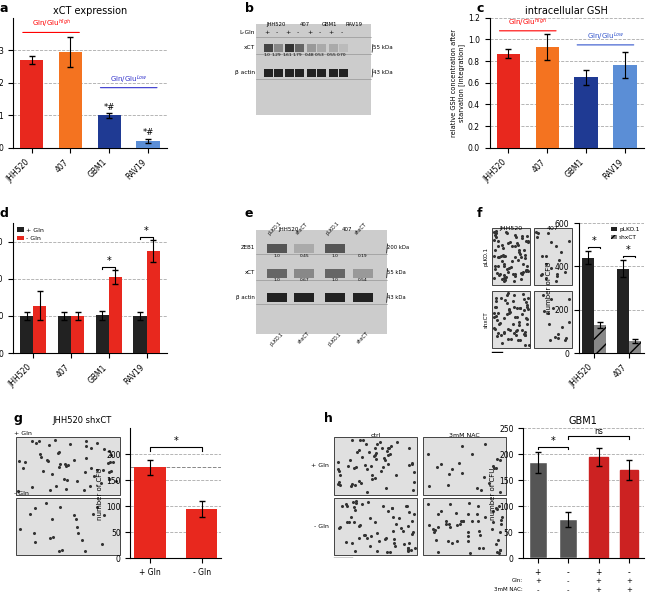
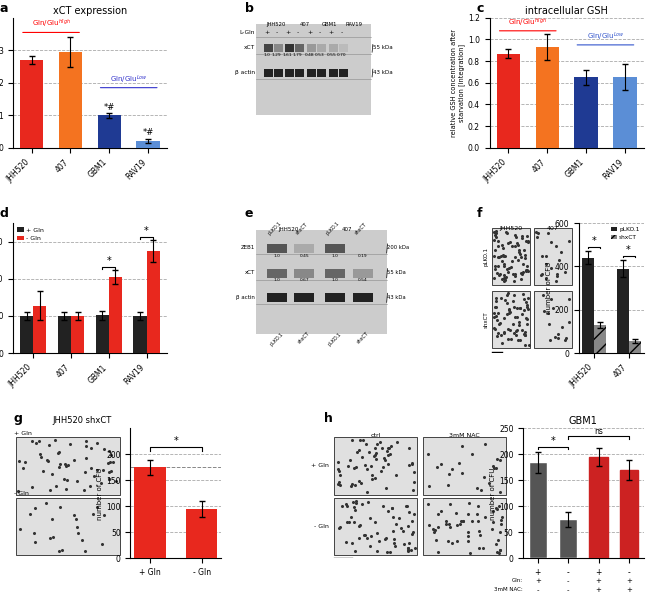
intracellular GSH/RAV19: 0.76 -> 0.65
